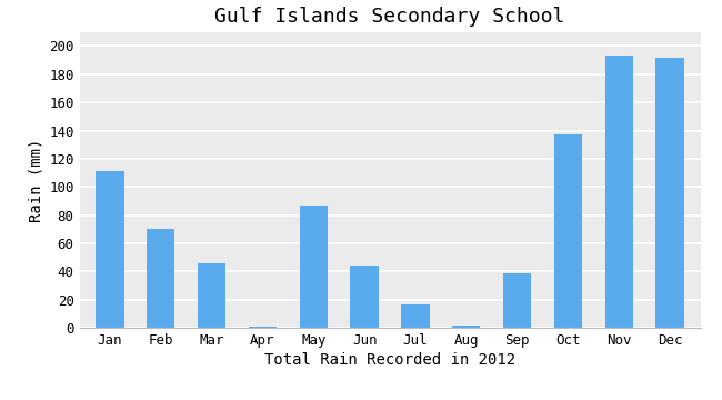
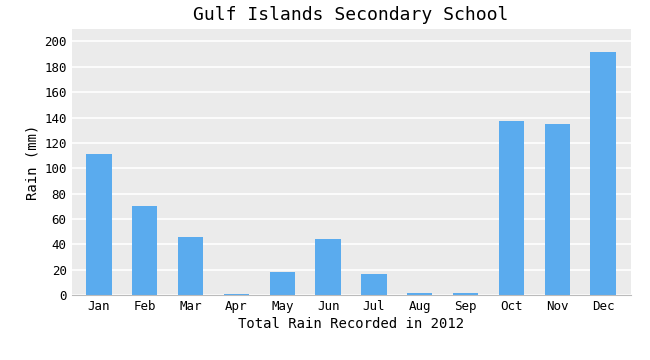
May: 87 -> 18
Sep: 39 -> 2
Nov: 193 -> 135
